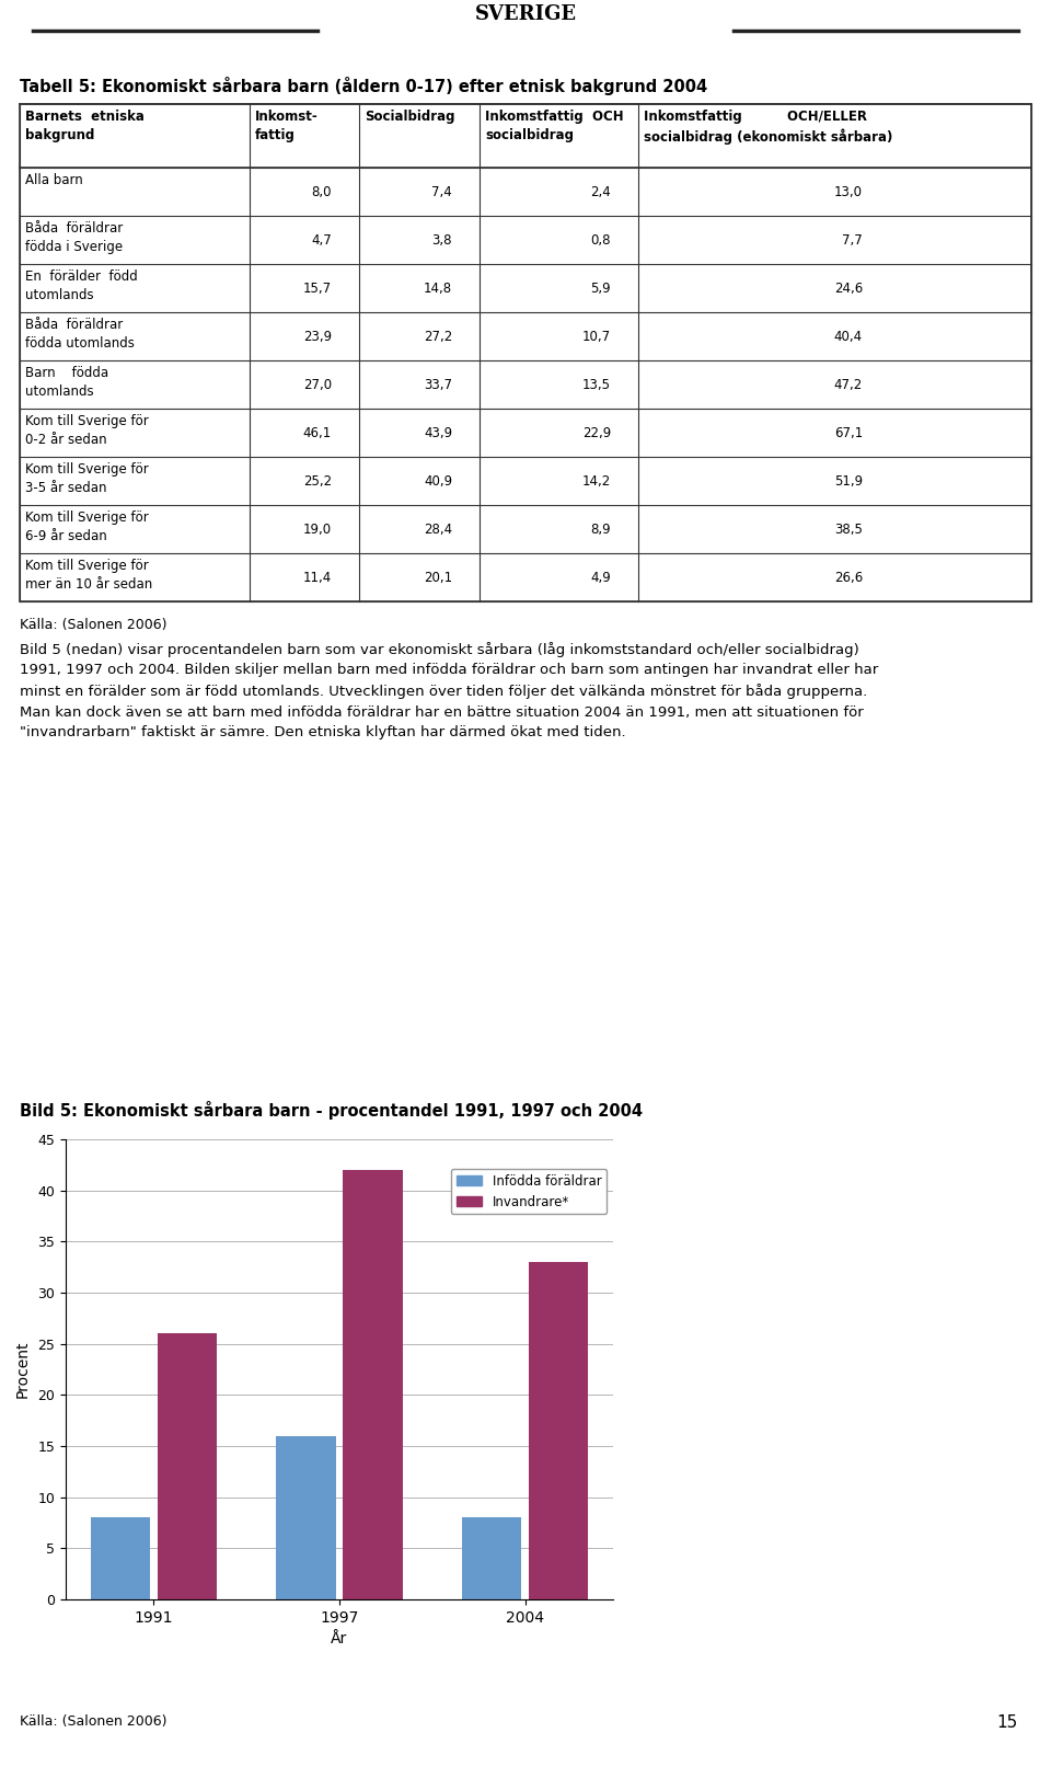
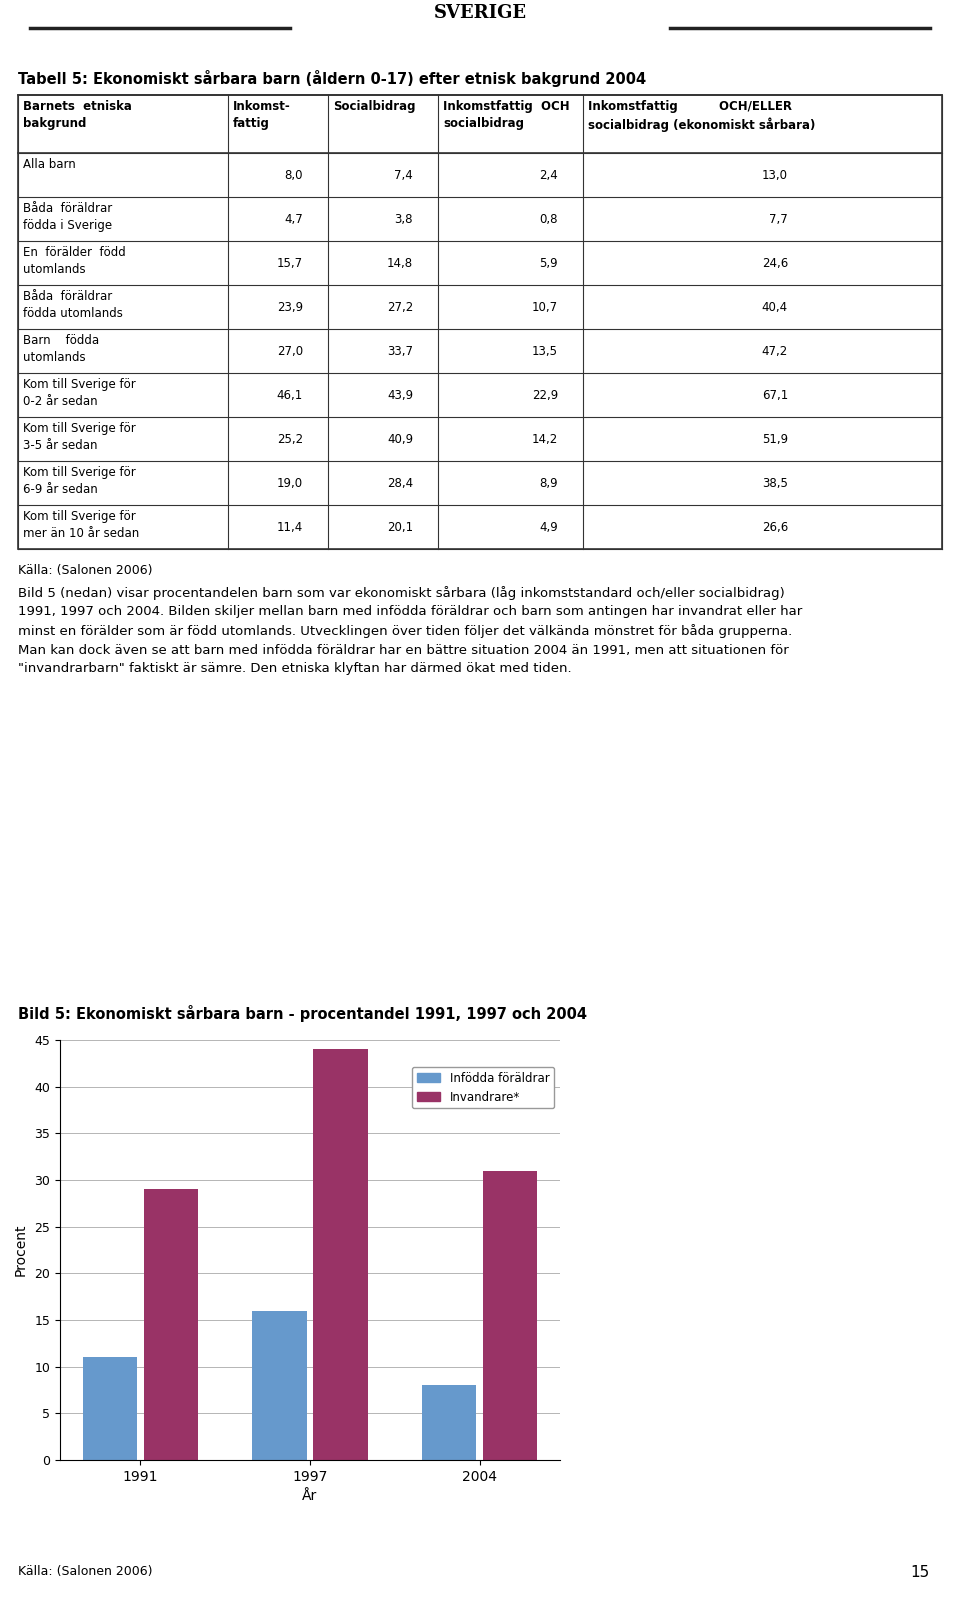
Infödda föräldrar/1991: 8 -> 11
Invandrare*/1991: 26 -> 29
Invandrare*/1997: 42 -> 44
Invandrare*/2004: 33 -> 31
